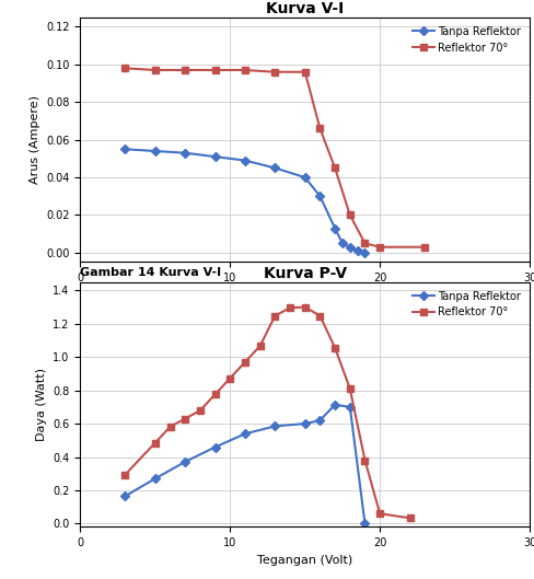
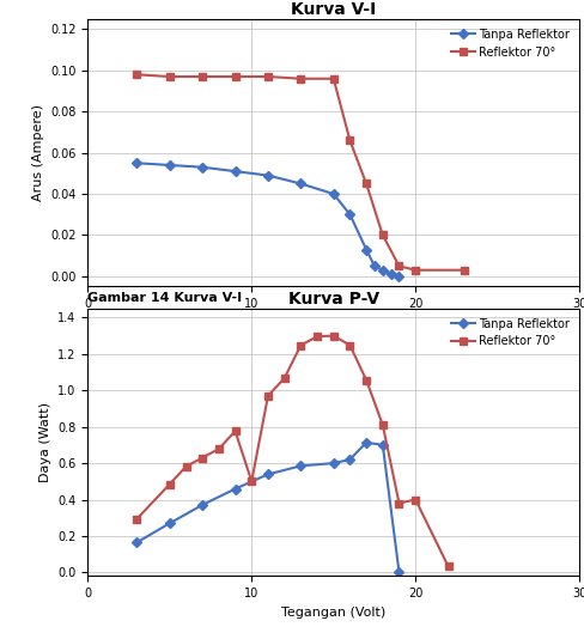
Kurva P-V/Reflektor 70°/10: 0.87 -> 0.50
Kurva P-V/Reflektor 70°/20: 0.06 -> 0.40
